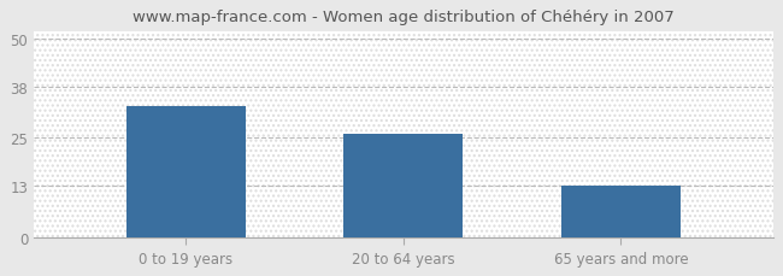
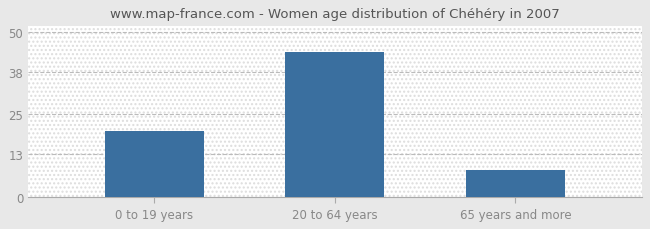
0 to 19 years: 33 -> 20
20 to 64 years: 26 -> 44
65 years and more: 13 -> 8
